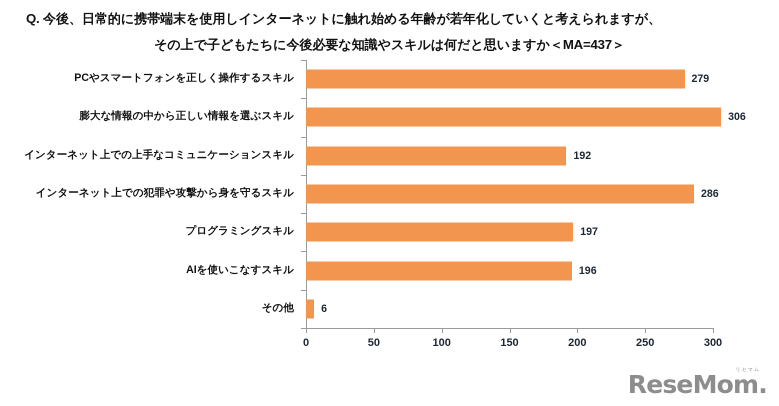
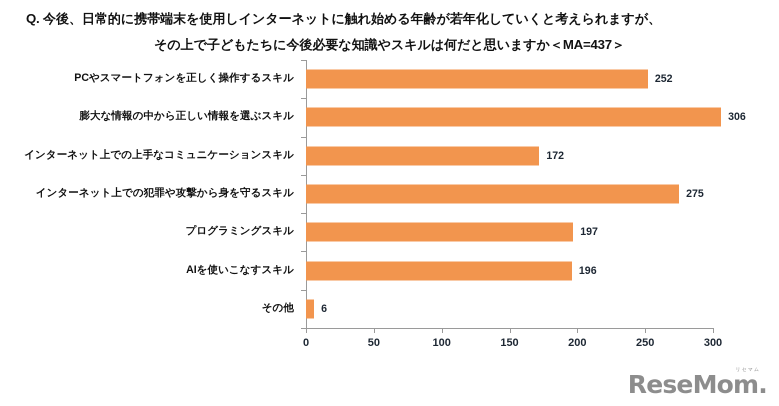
PCやスマートフォンを正しく操作するスキル: 279 -> 252
インターネット上での上手なコミュニケーションスキル: 192 -> 172
インターネット上での犯罪や攻撃から身を守るスキル: 286 -> 275
